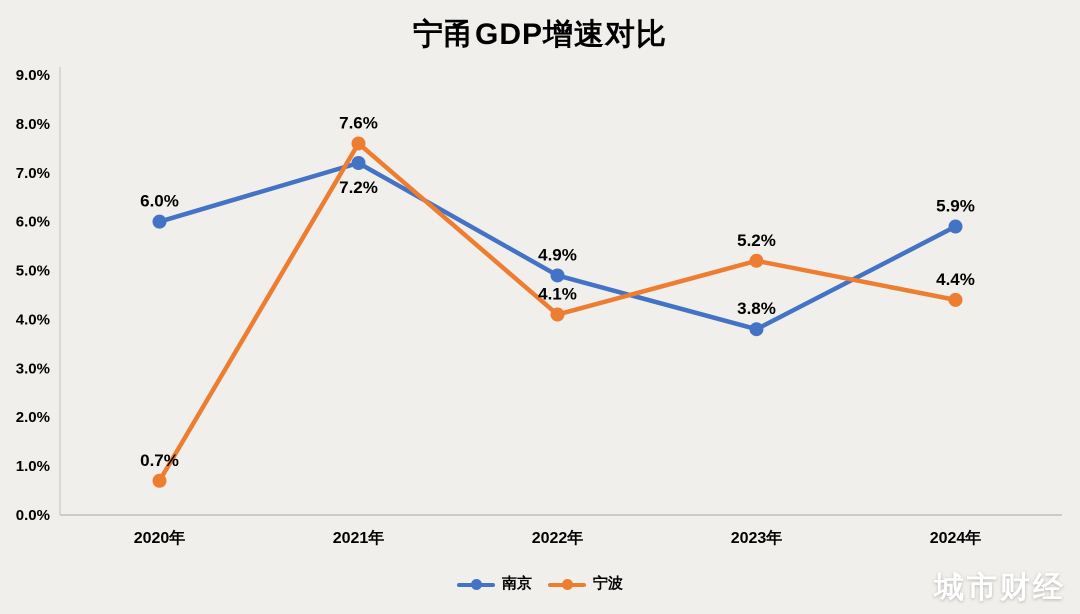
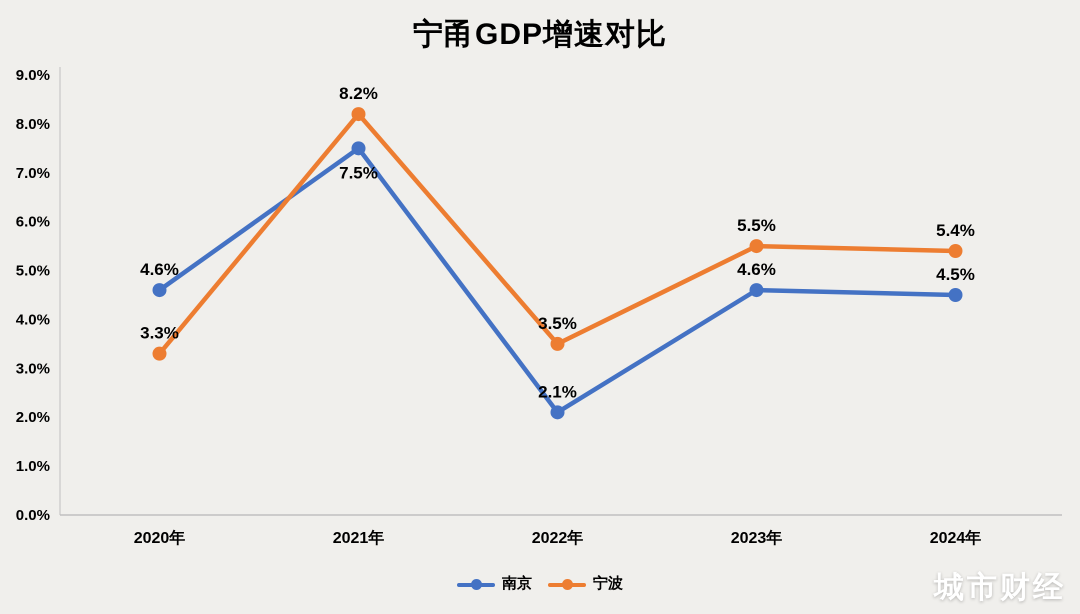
南京/2020年: 6.0% -> 4.6%
宁波/2020年: 0.7% -> 3.3%
南京/2021年: 7.2% -> 7.5%
宁波/2021年: 7.6% -> 8.2%
南京/2022年: 4.9% -> 2.1%
宁波/2022年: 4.1% -> 3.5%
南京/2023年: 3.8% -> 4.6%
宁波/2023年: 5.2% -> 5.5%
南京/2024年: 5.9% -> 4.5%
宁波/2024年: 4.4% -> 5.4%
